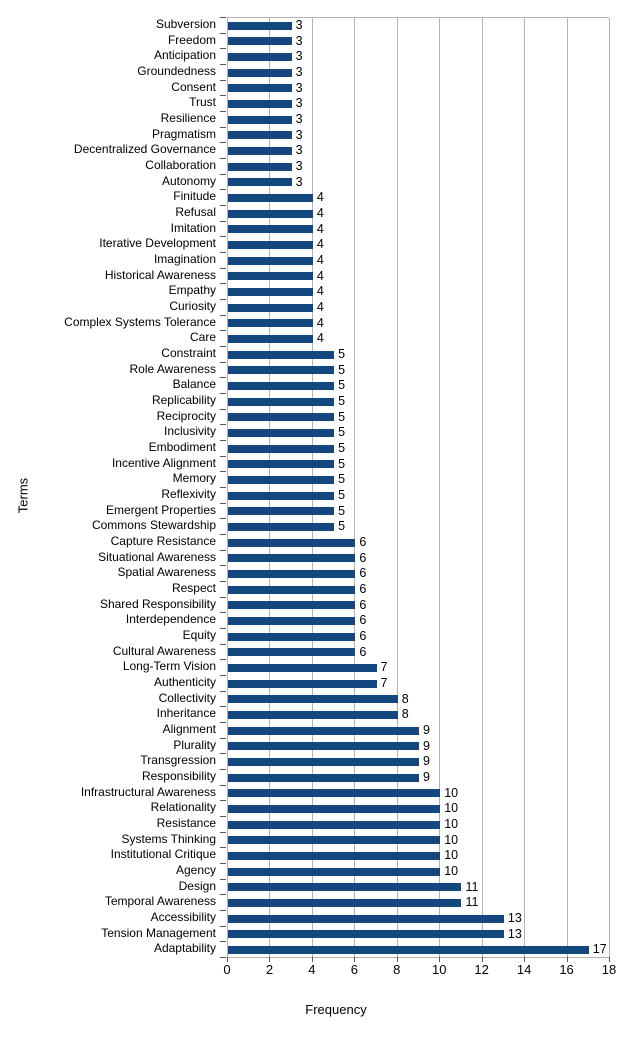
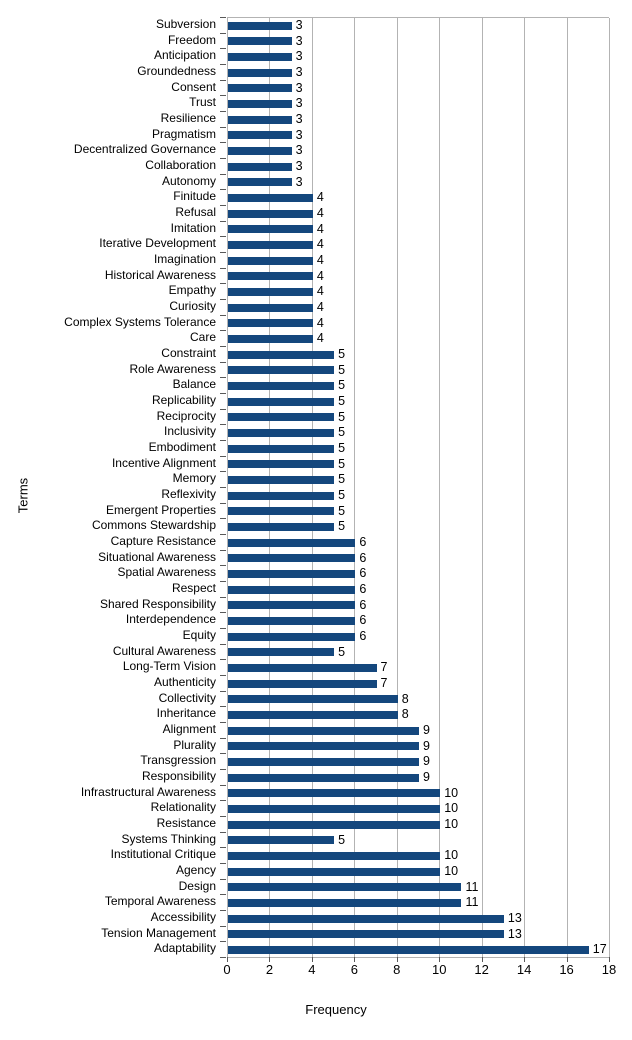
Cultural Awareness: 6 -> 5
Systems Thinking: 10 -> 5
